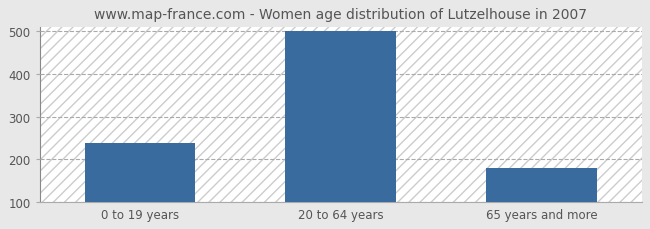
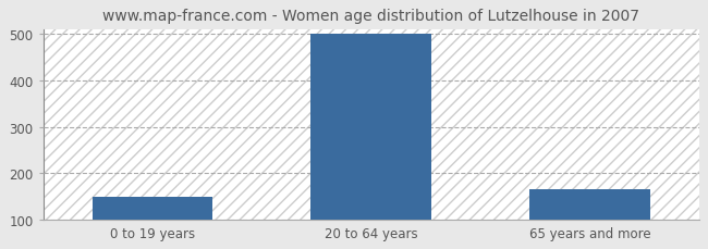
0 to 19 years: 237 -> 150
65 years and more: 180 -> 165
